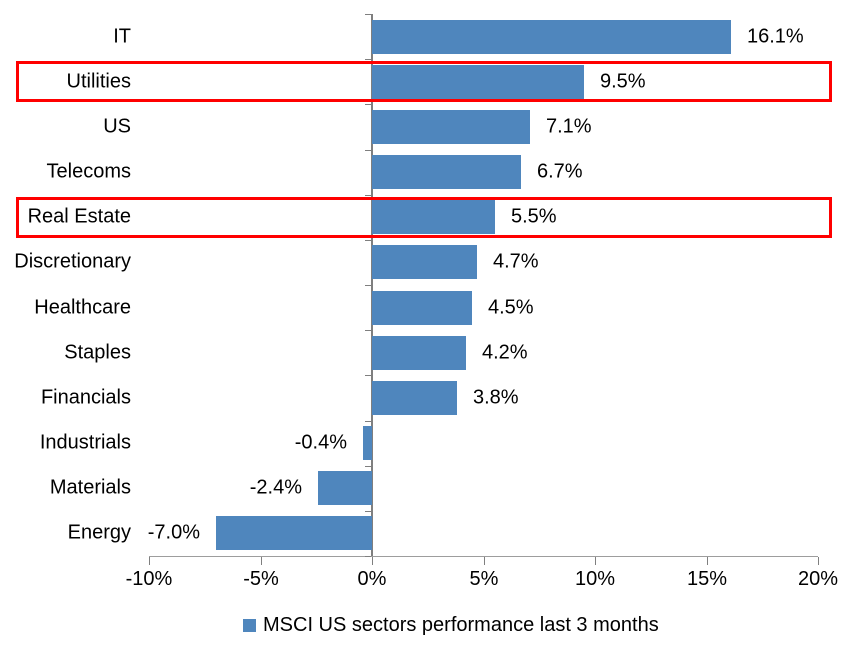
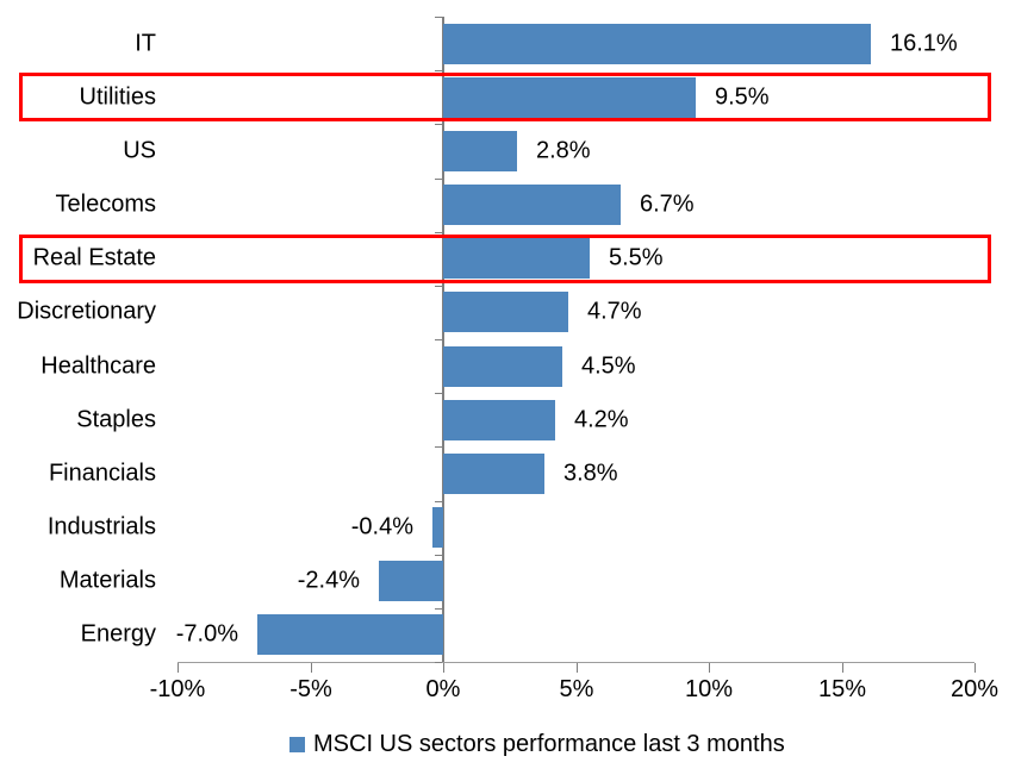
US: 7.1% -> 2.8%
